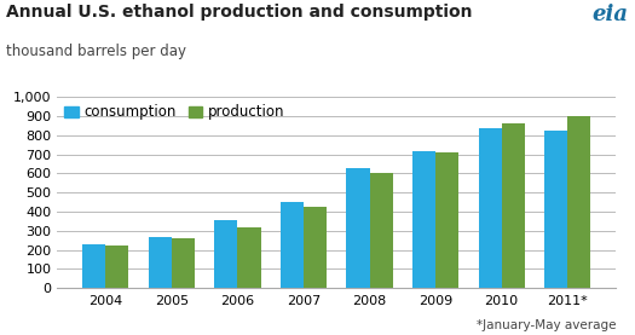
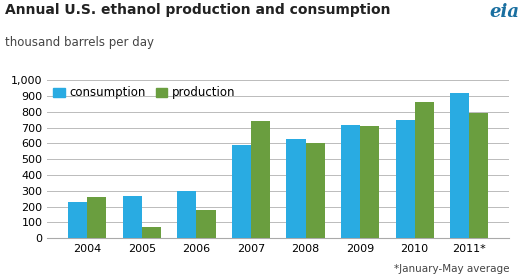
production/2004: 220 -> 260
production/2005: 260 -> 70
consumption/2006: 360 -> 300
production/2006: 320 -> 180
consumption/2007: 450 -> 590
production/2007: 420 -> 740
consumption/2010: 840 -> 750
consumption/2011*: 820 -> 920
production/2011*: 900 -> 790
